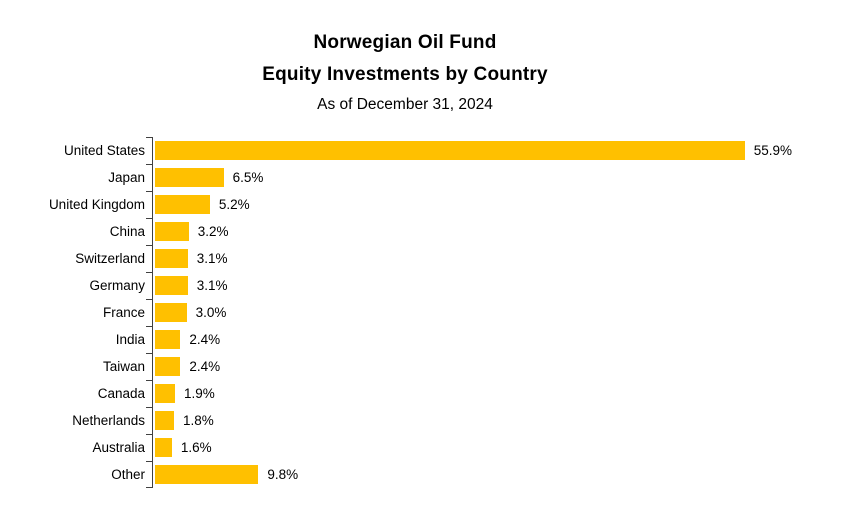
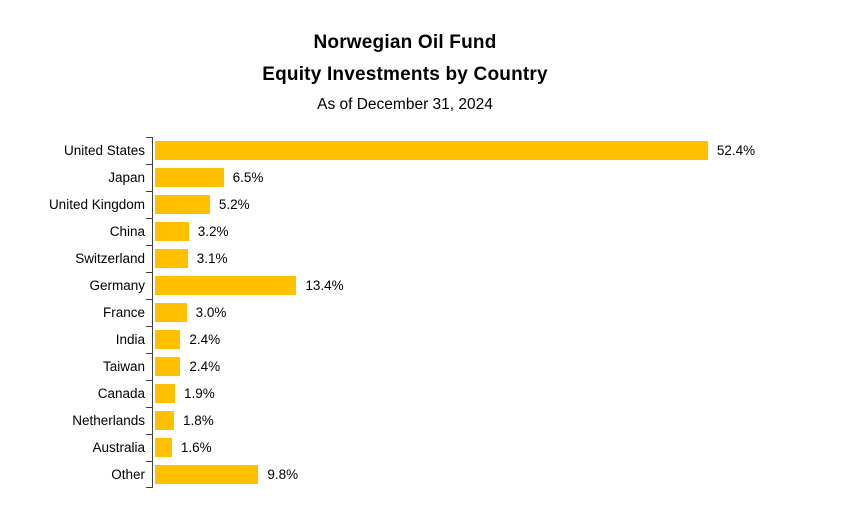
United States: 55.9% -> 52.4%
Germany: 3.1% -> 13.4%
